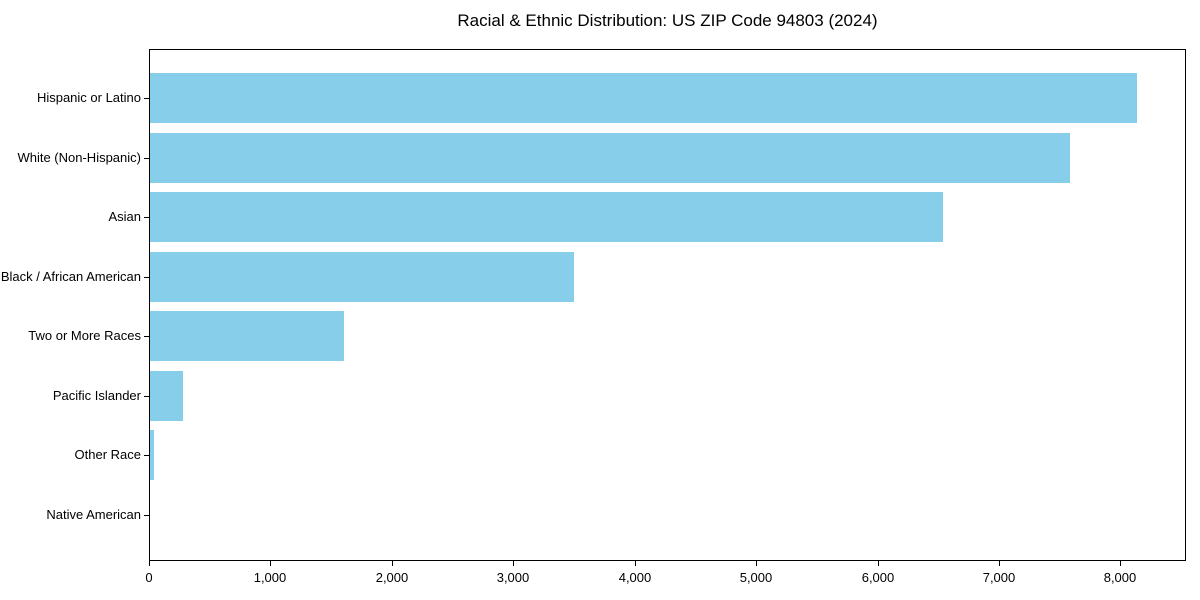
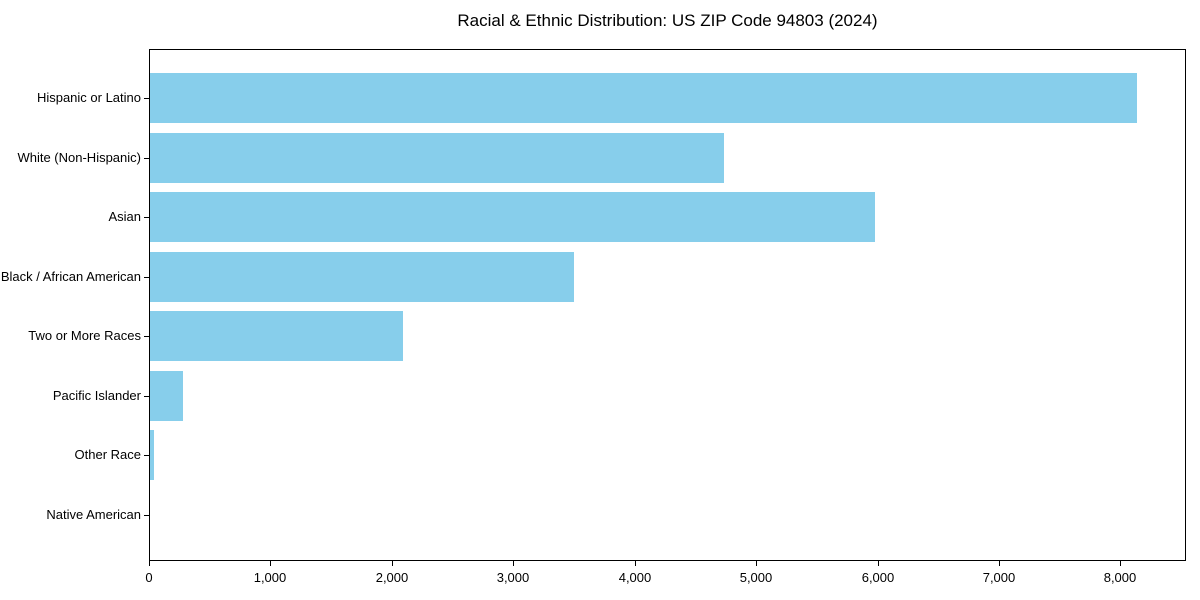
White (Non-Hispanic): 7580 -> 4730
Asian: 6530 -> 5970
Two or More Races: 1600 -> 2080
